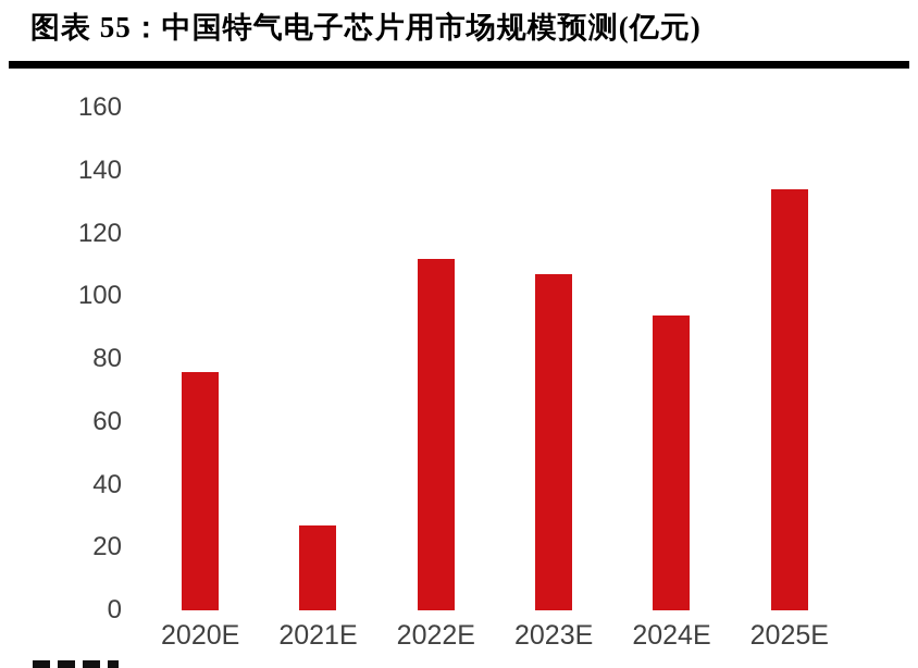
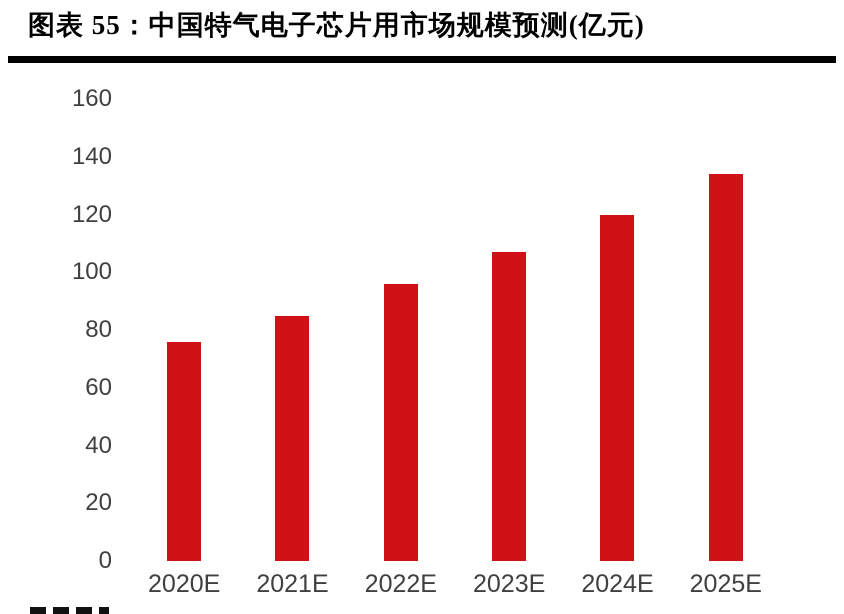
2021E: 27 -> 85
2022E: 112 -> 96
2024E: 94 -> 120
